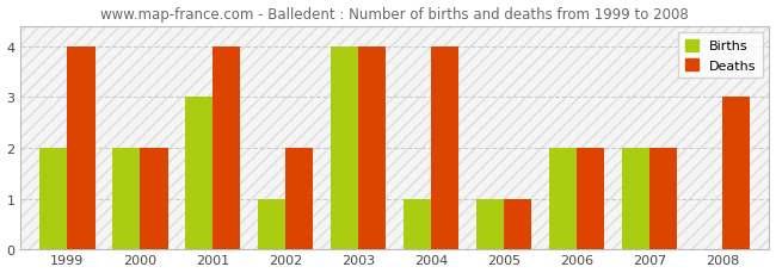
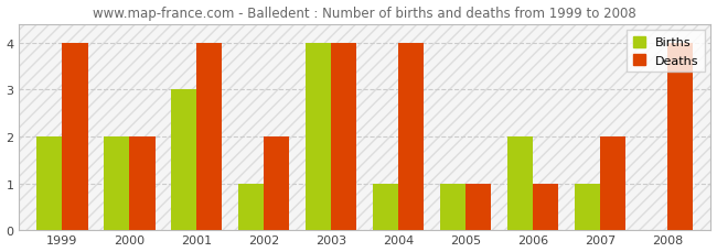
Deaths/2006: 2 -> 1
Births/2007: 2 -> 1
Deaths/2008: 3 -> 4
